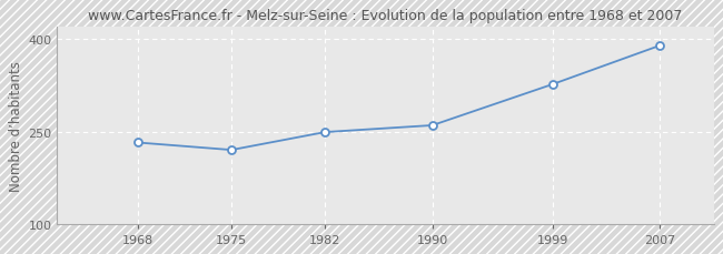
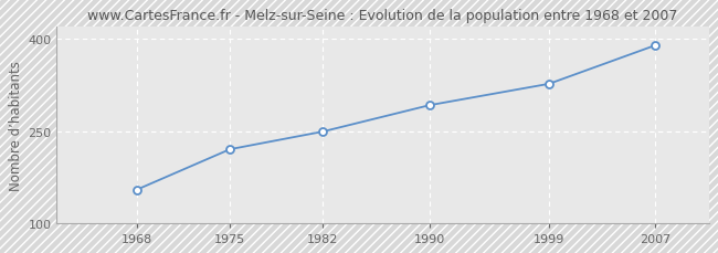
1968: 232 -> 154
1990: 260 -> 292
